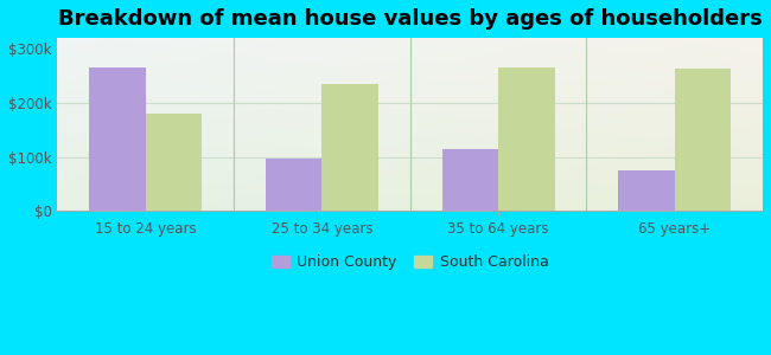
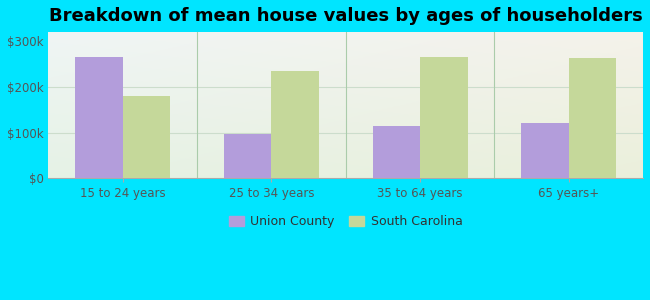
Union County/65 years+: $75k -> $120k
